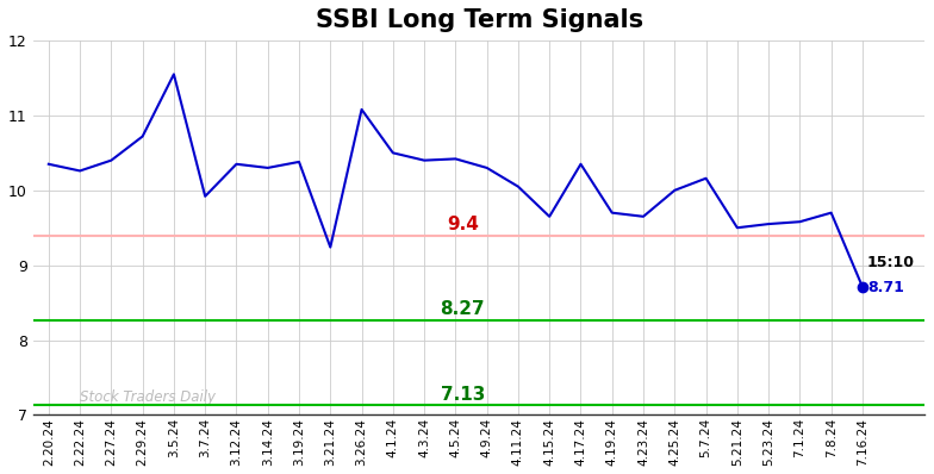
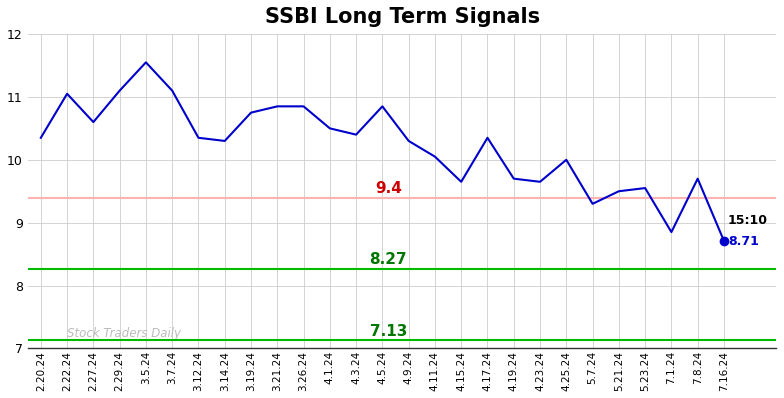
2.22.24: 10.26 -> 11.05
2.27.24: 10.40 -> 10.60
2.29.24: 10.72 -> 11.10
3.7.24: 9.92 -> 11.10
3.19.24: 10.38 -> 10.75
3.21.24: 9.24 -> 10.85
3.26.24: 11.08 -> 10.85
4.5.24: 10.42 -> 10.85
5.7.24: 10.16 -> 9.30
7.1.24: 9.58 -> 8.85
